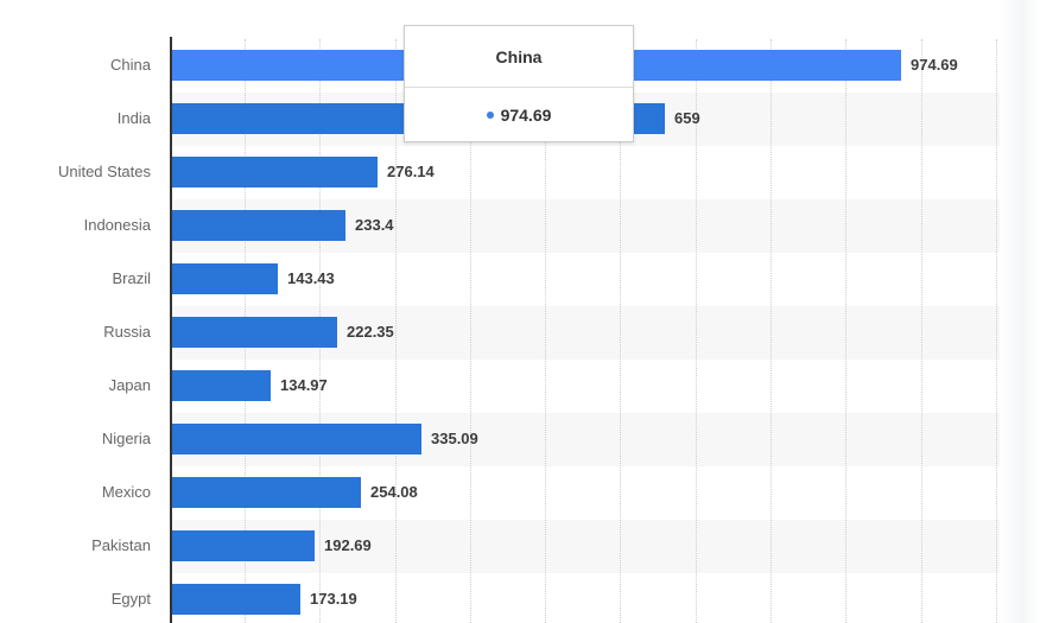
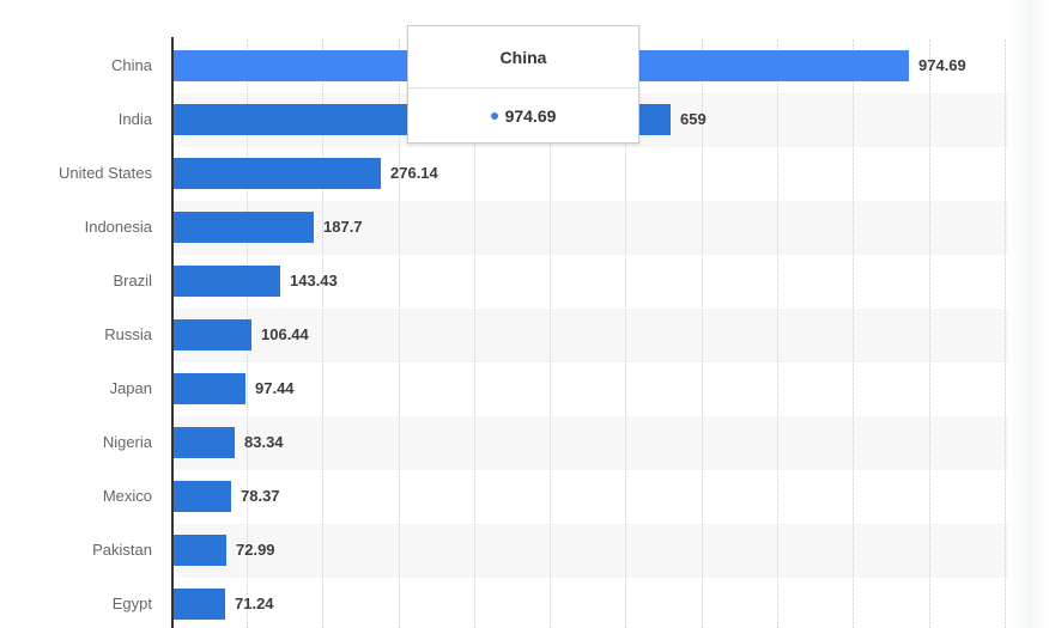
Indonesia: 233.4 -> 187.7
Russia: 222.35 -> 106.44
Japan: 134.97 -> 97.44
Nigeria: 335.09 -> 83.34
Mexico: 254.08 -> 78.37
Pakistan: 192.69 -> 72.99
Egypt: 173.19 -> 71.24
